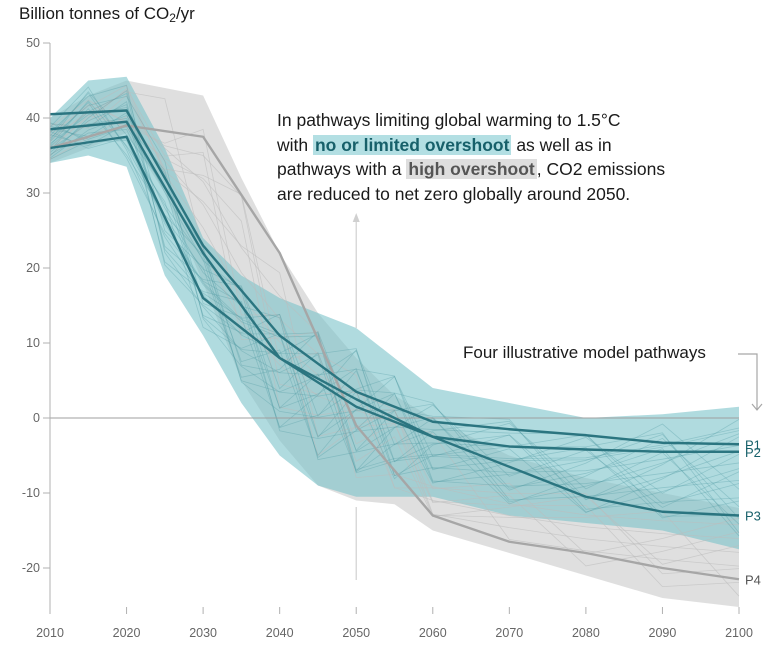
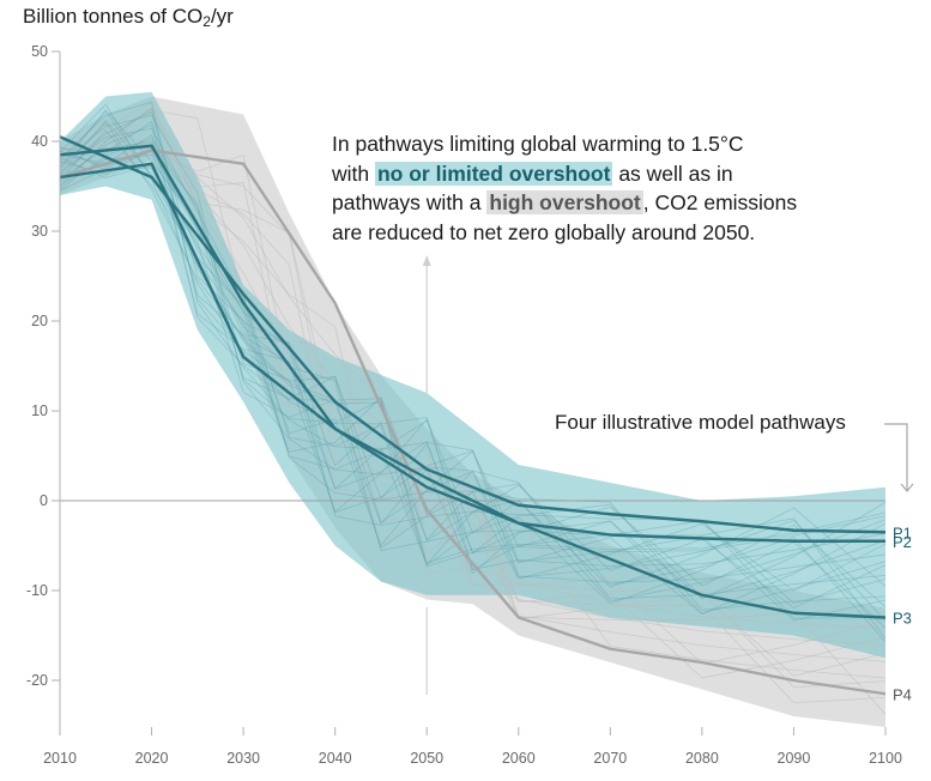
P1/2020: 41 -> 36
